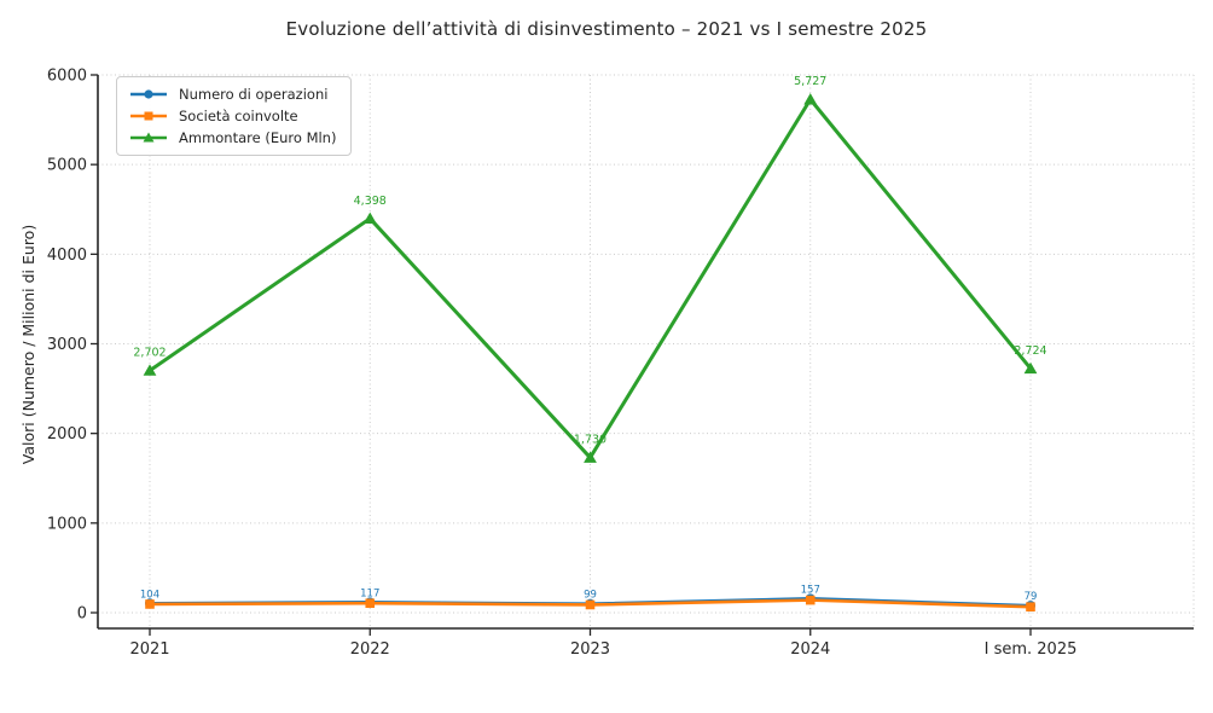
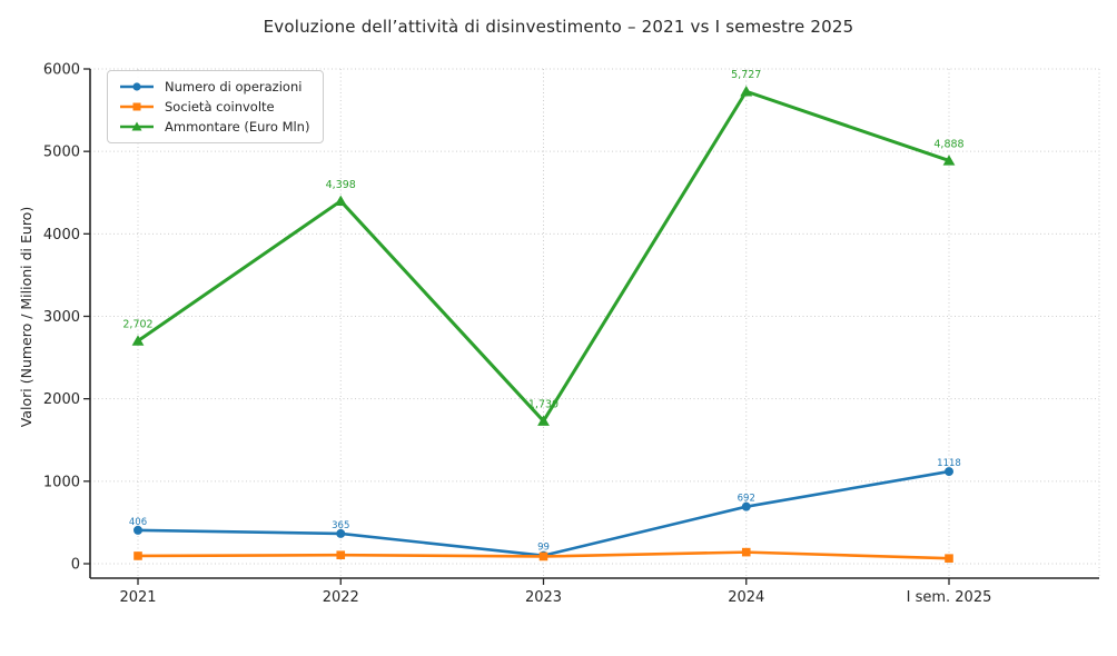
Numero di operazioni/2021: 104 -> 406
Numero di operazioni/2022: 117 -> 365
Numero di operazioni/2024: 157 -> 692
Numero di operazioni/I sem. 2025: 79 -> 1118
Ammontare (Euro Mln)/I sem. 2025: 2,724 -> 4,888
